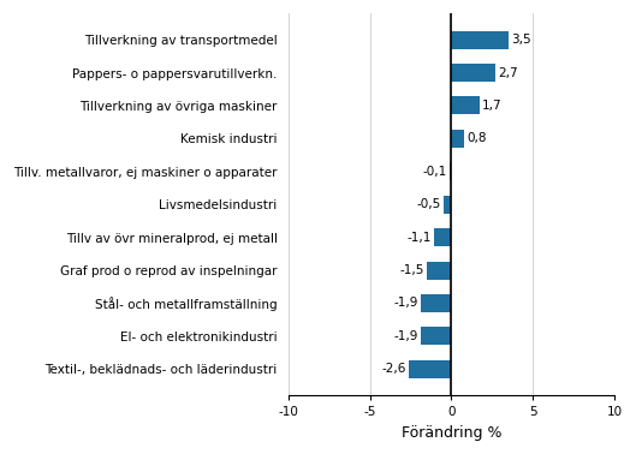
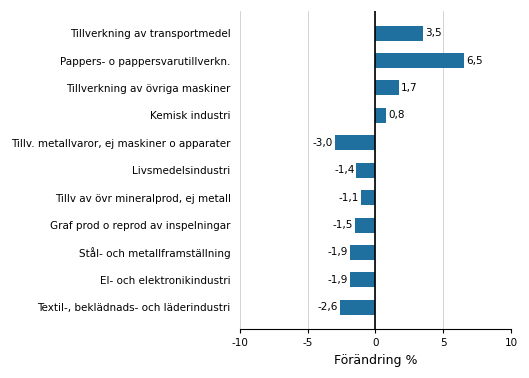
Pappers- o pappersvarutillverkn.: 2,7 -> 6,5
Tillv. metallvaror, ej maskiner o apparater: -0,1 -> -3,0
Livsmedelsindustri: -0,5 -> -1,4
